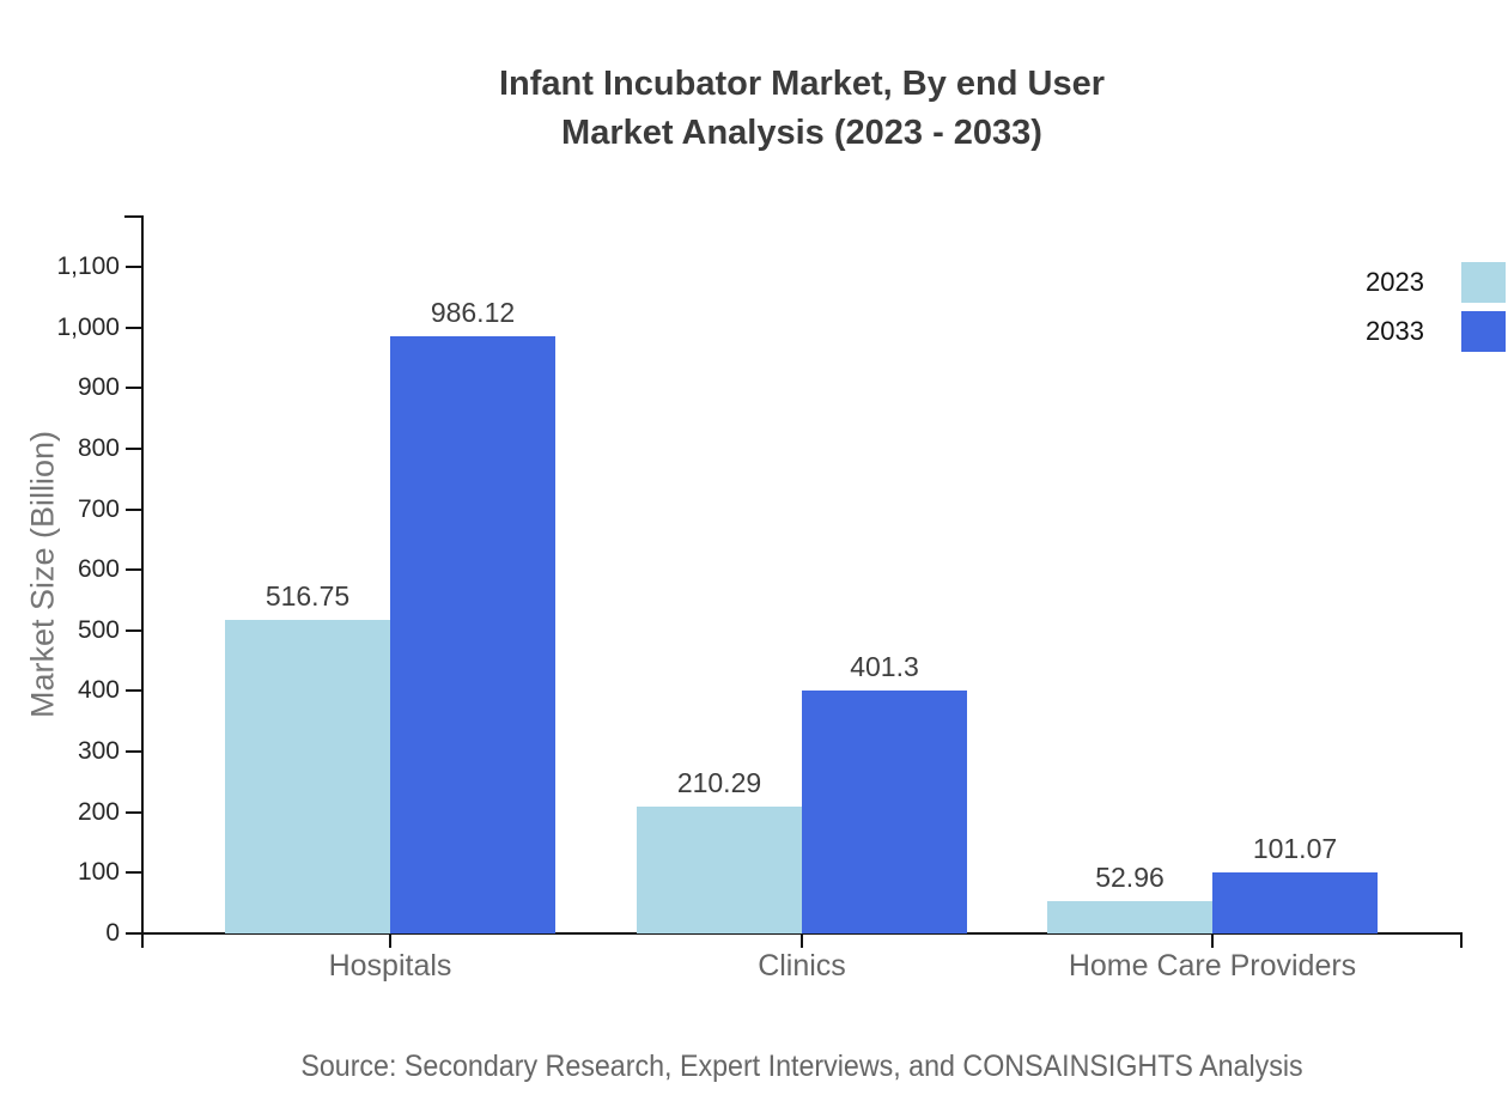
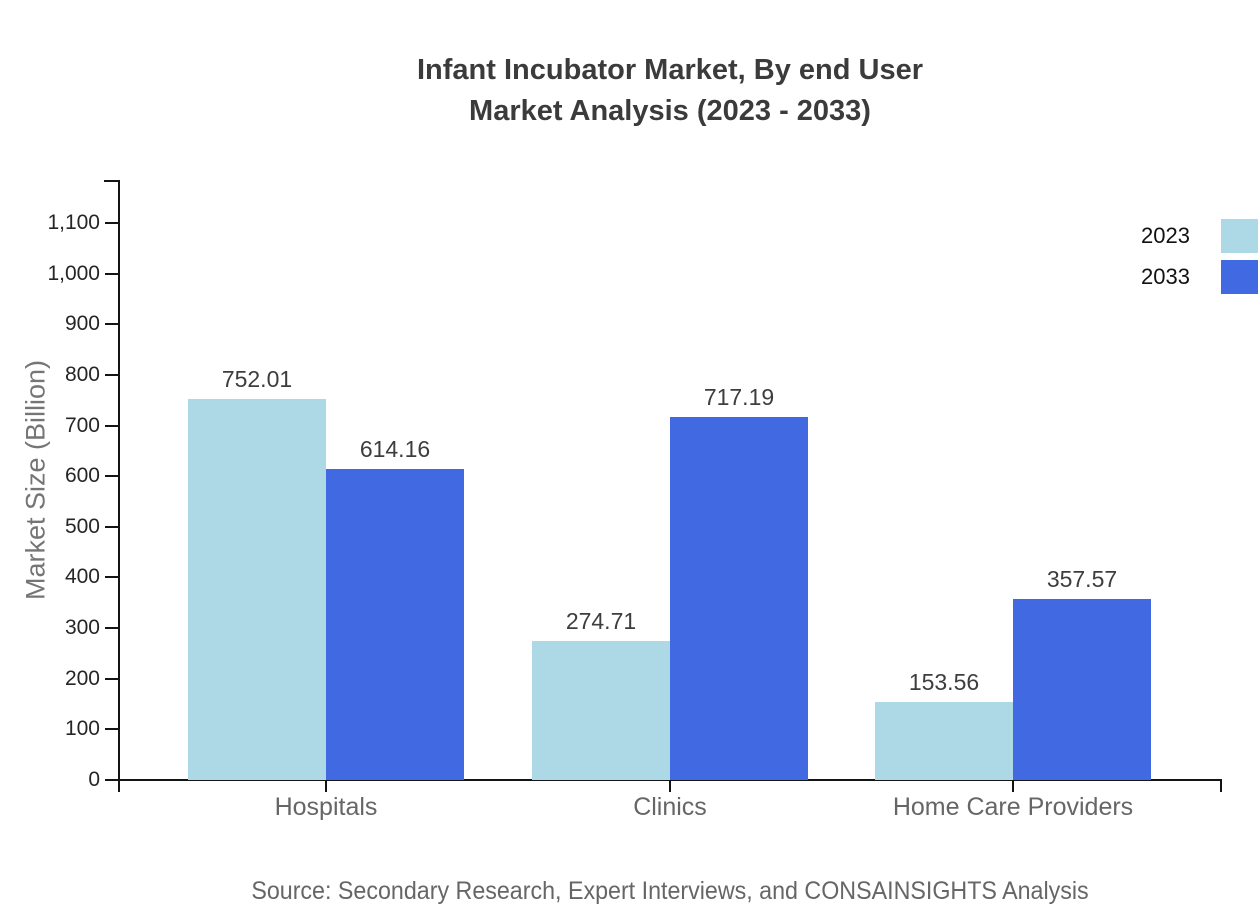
2023/Hospitals: 516.75 -> 752.01
2033/Hospitals: 986.12 -> 614.16
2023/Clinics: 210.29 -> 274.71
2033/Clinics: 401.3 -> 717.19
2023/Home Care Providers: 52.96 -> 153.56
2033/Home Care Providers: 101.07 -> 357.57
